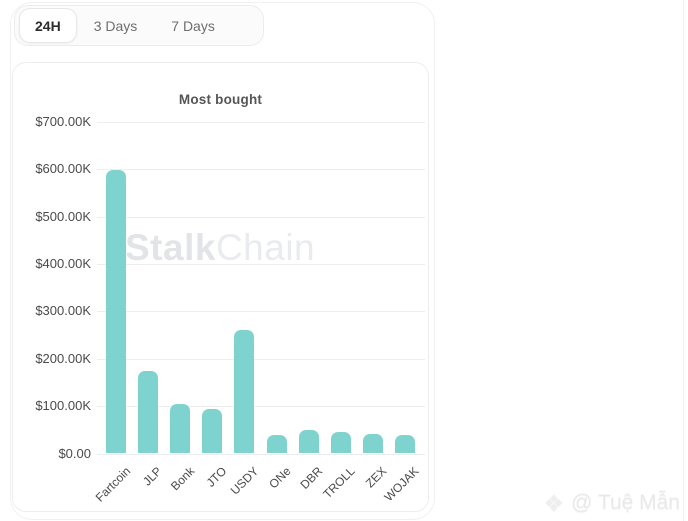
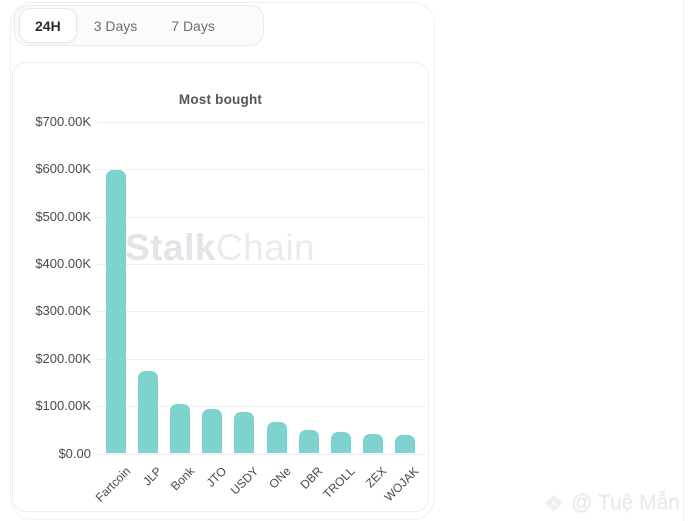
USDY: $260K -> $90K
ONe: $40K -> $70K
